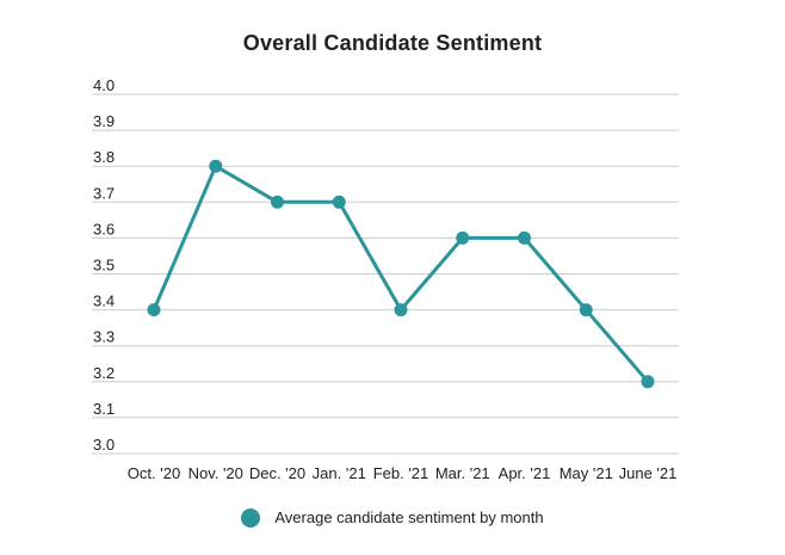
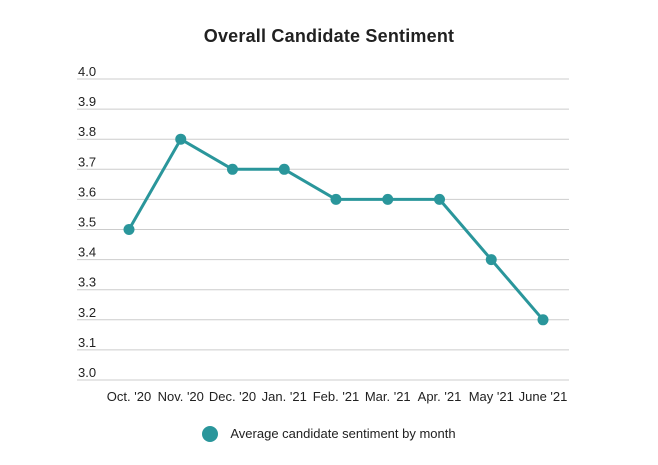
Oct. '20: 3.4 -> 3.5
Feb. '21: 3.4 -> 3.6
